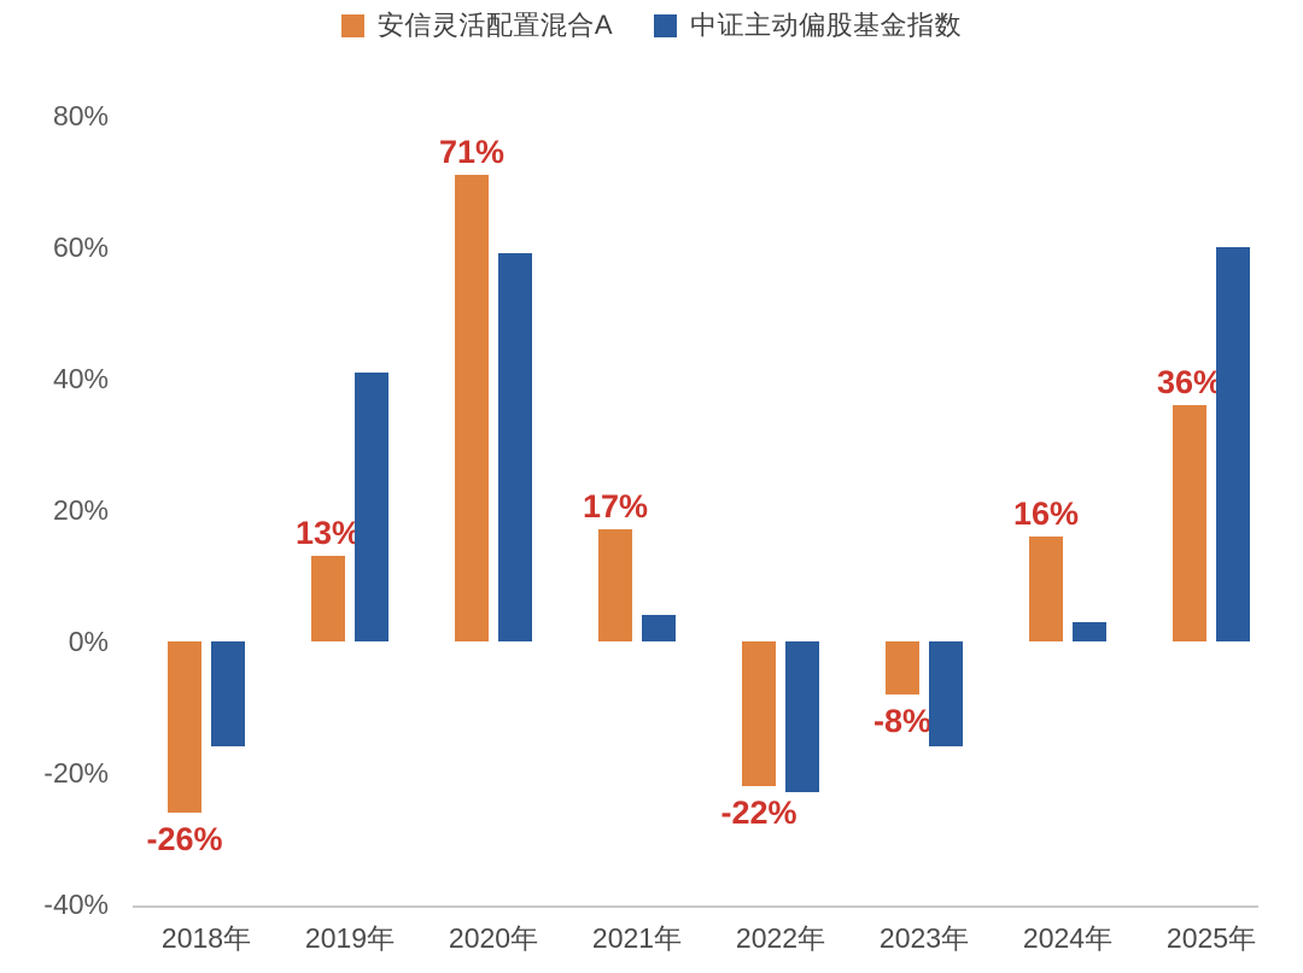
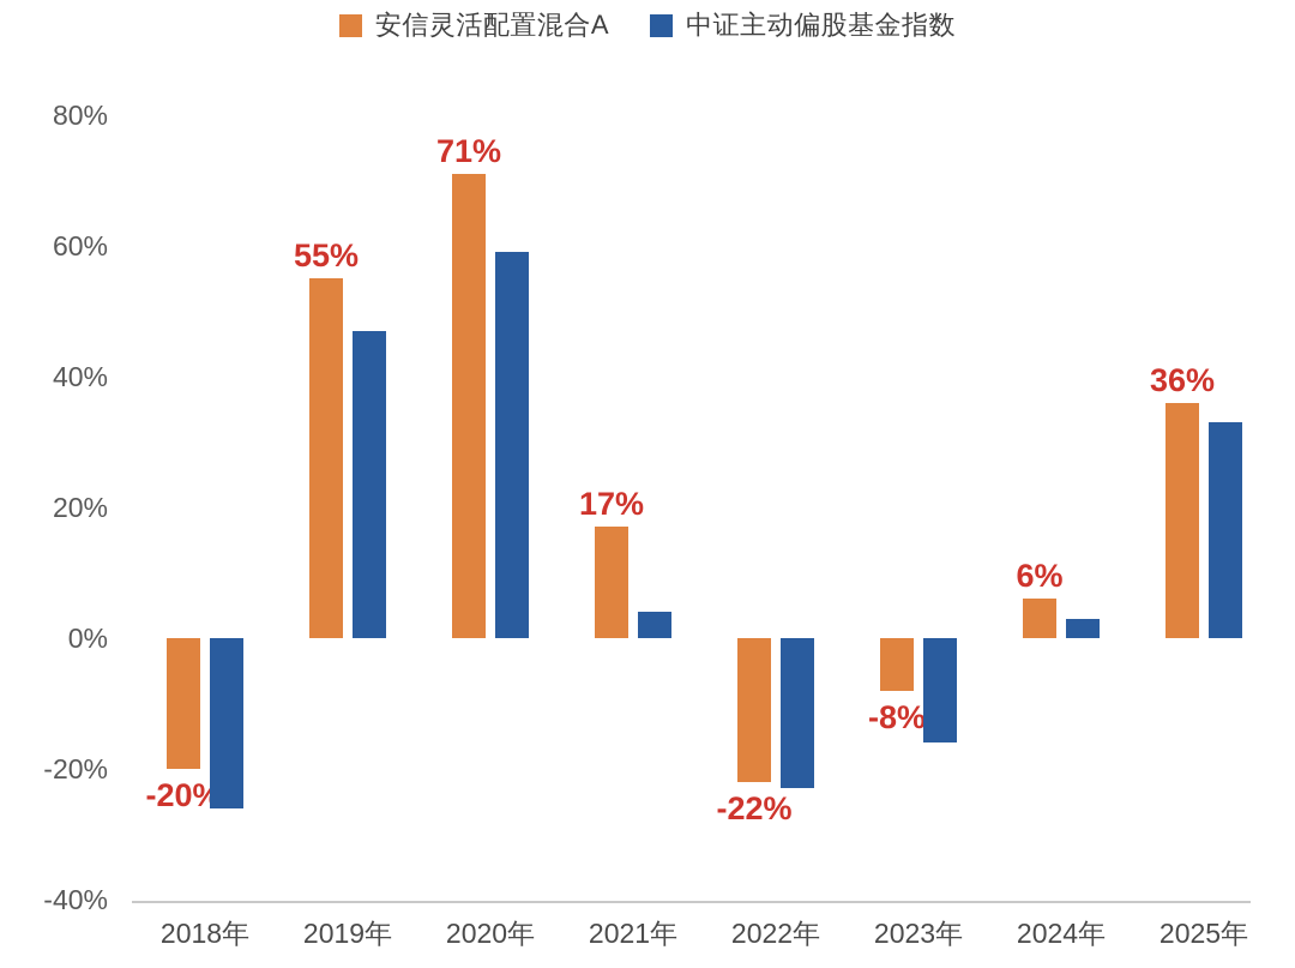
安信灵活配置混合A/2018年: -26% -> -20%
中证主动偏股基金指数/2018年: -16% -> -26%
安信灵活配置混合A/2019年: 13% -> 55%
中证主动偏股基金指数/2019年: 41% -> 47%
安信灵活配置混合A/2024年: 16% -> 6%
中证主动偏股基金指数/2025年: 60% -> 33%
